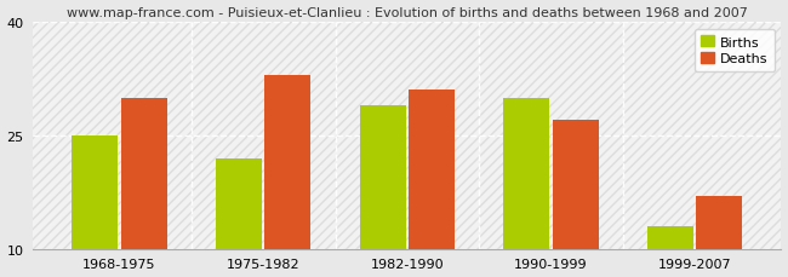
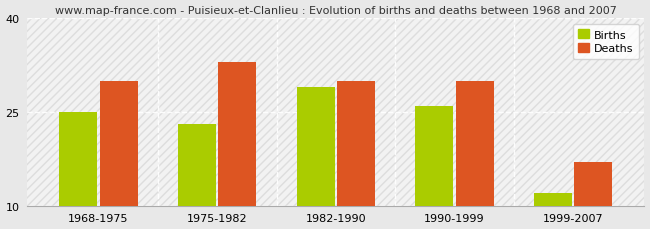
Births/1975-1982: 22 -> 23
Deaths/1982-1990: 31 -> 30
Births/1990-1999: 30 -> 26
Deaths/1990-1999: 27 -> 30
Births/1999-2007: 13 -> 12
